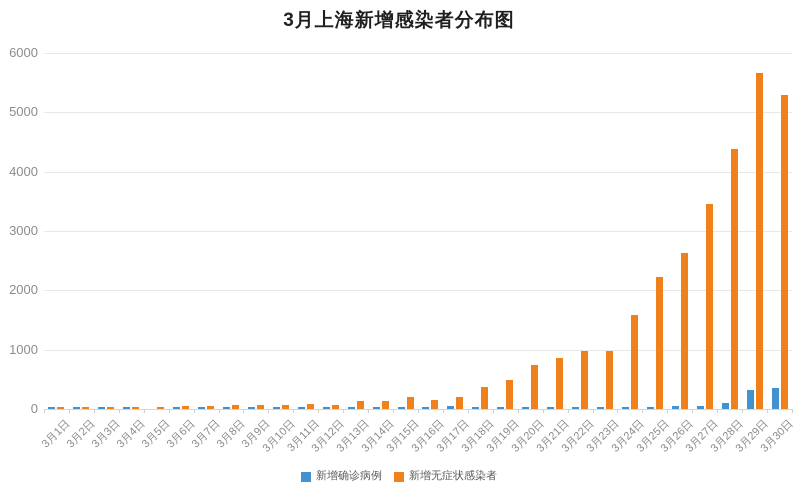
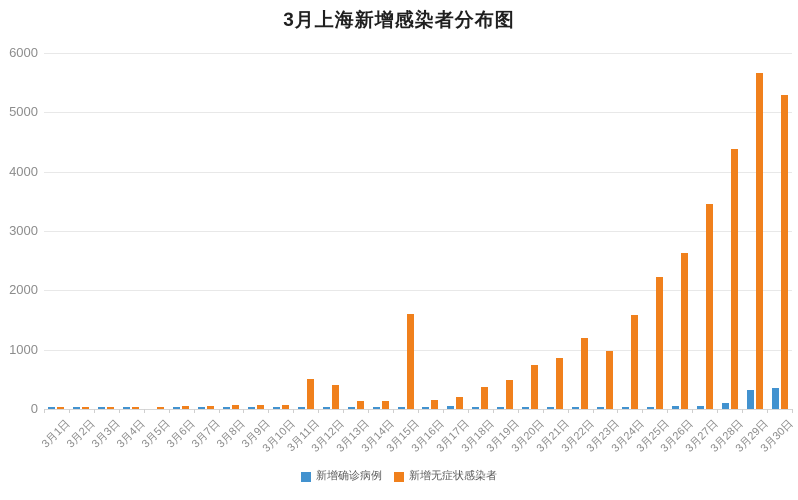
新增无症状感染者/3月11日: 100 -> 500
新增无症状感染者/3月12日: 100 -> 400
新增无症状感染者/3月15日: 200 -> 1600
新增无症状感染者/3月22日: 1000 -> 1200
